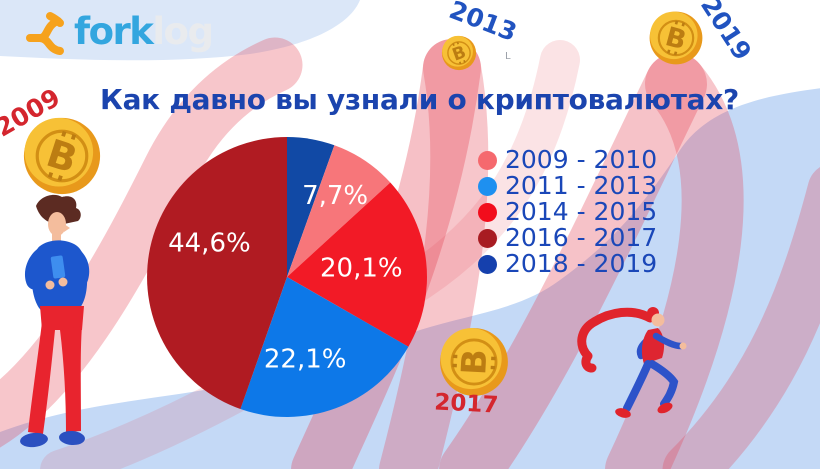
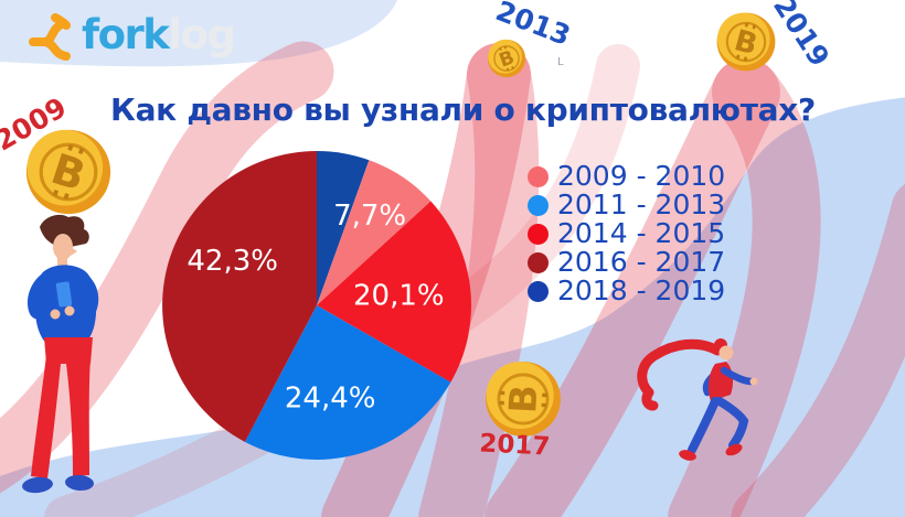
2011 - 2013: 22,1% -> 24,4%
2016 - 2017: 44,6% -> 42,3%
